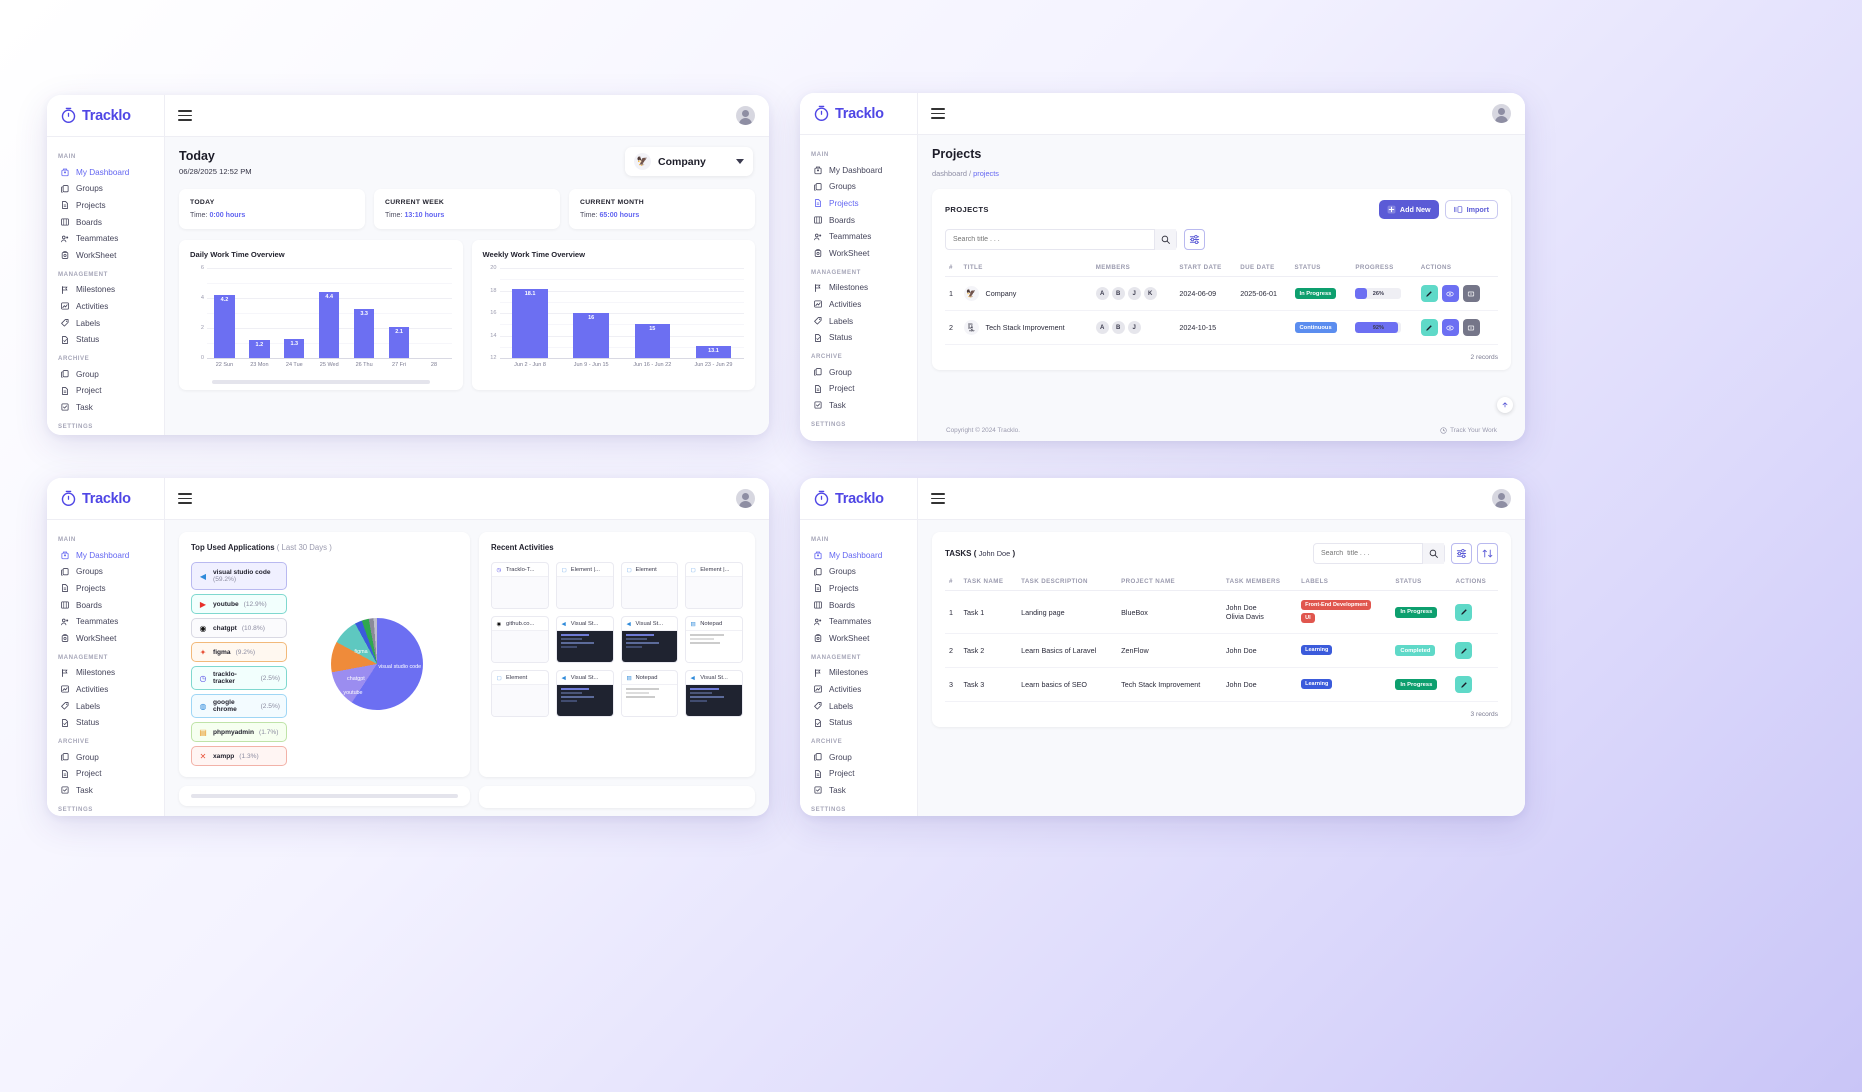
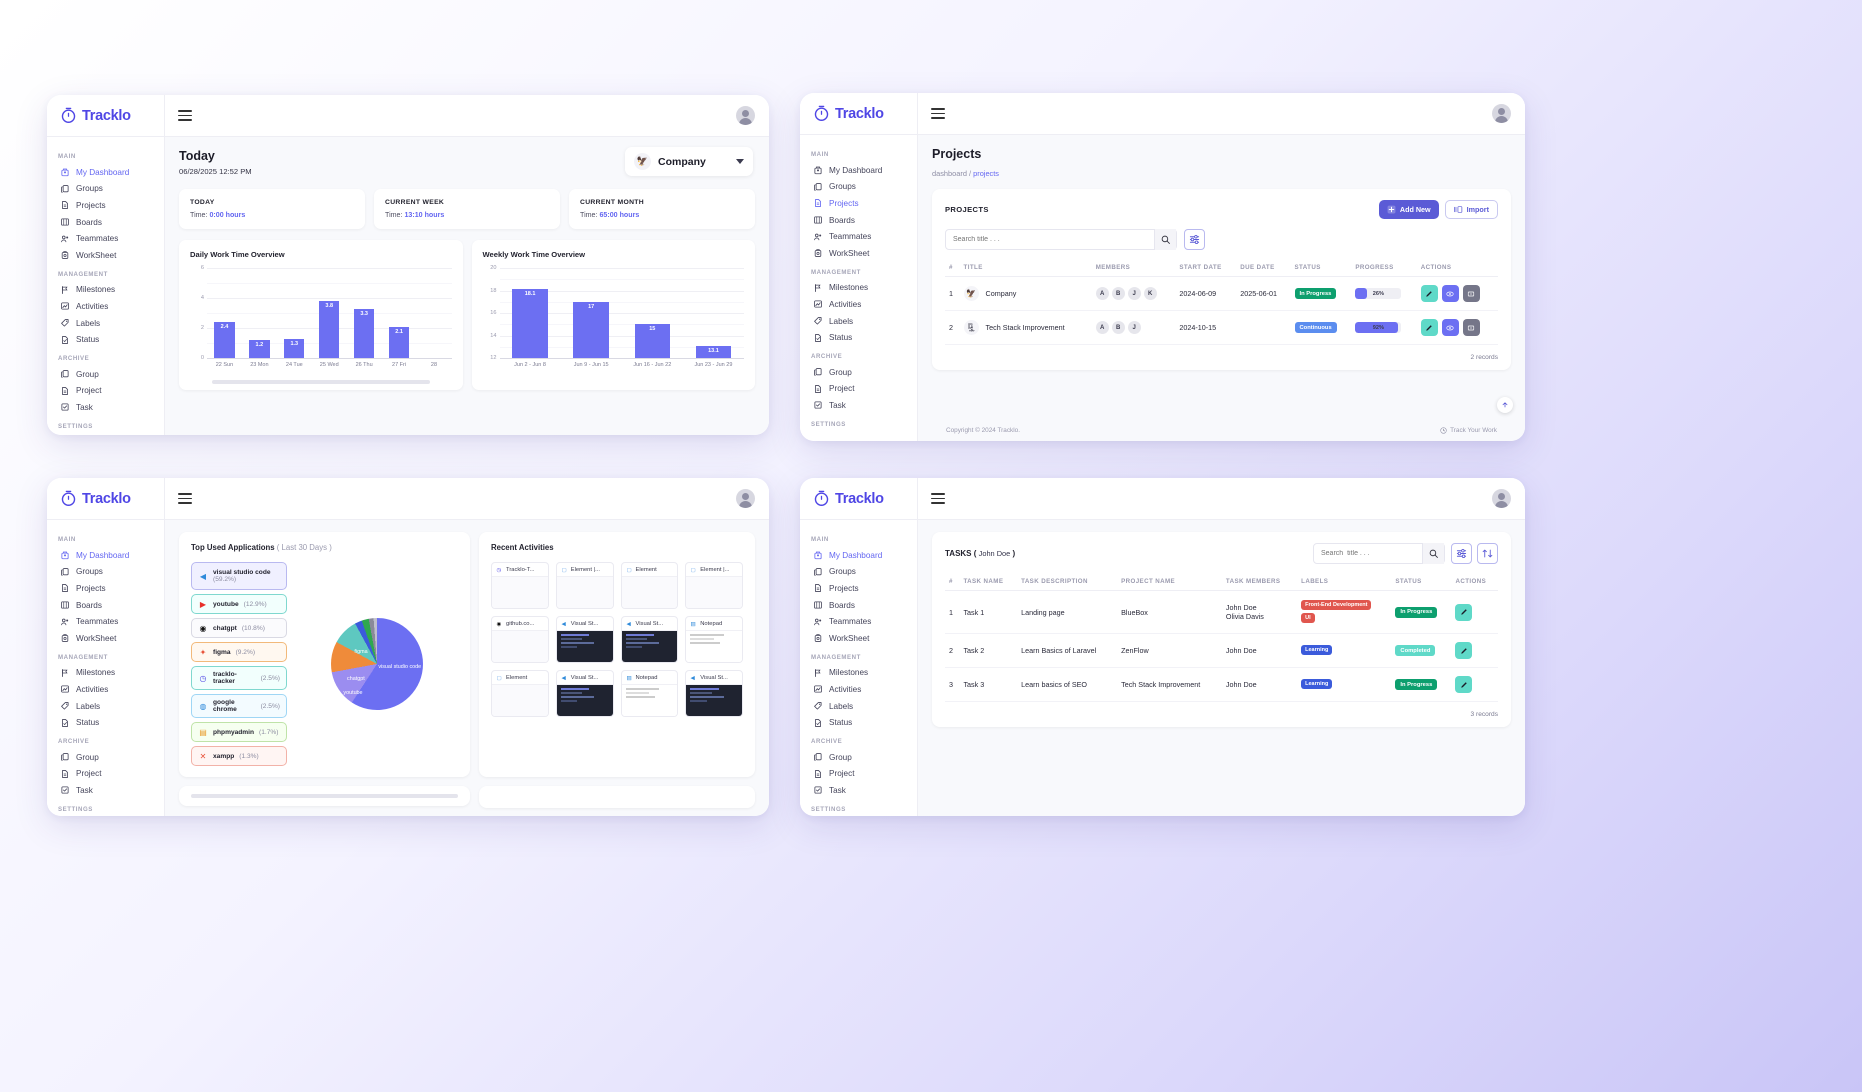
Daily Work Time Overview/22 Sun: 4.2 -> 2.4
Daily Work Time Overview/25 Wed: 4.4 -> 3.8
Weekly Work Time Overview/Jun 9 - Jun 15: 16 -> 17
